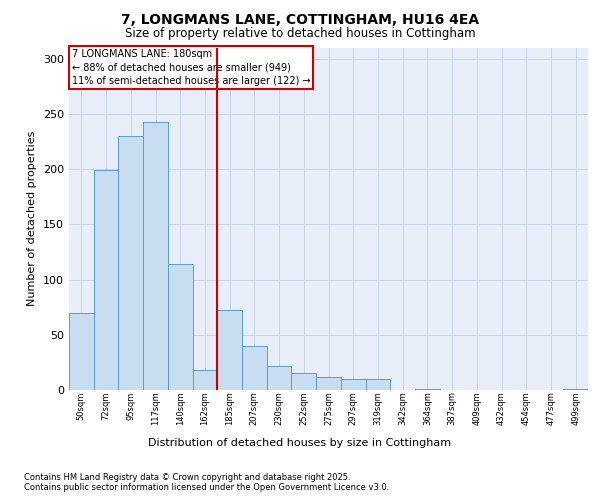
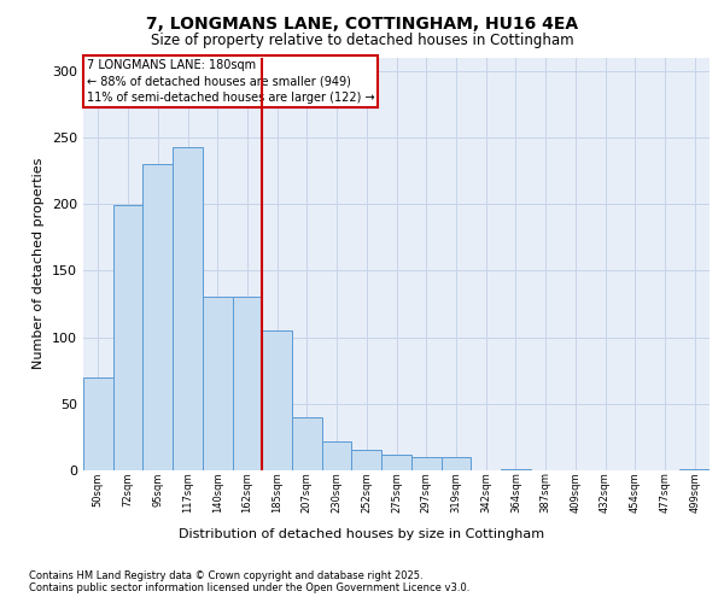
140sqm: 114 -> 130
162sqm: 18 -> 130
185sqm: 72 -> 105
